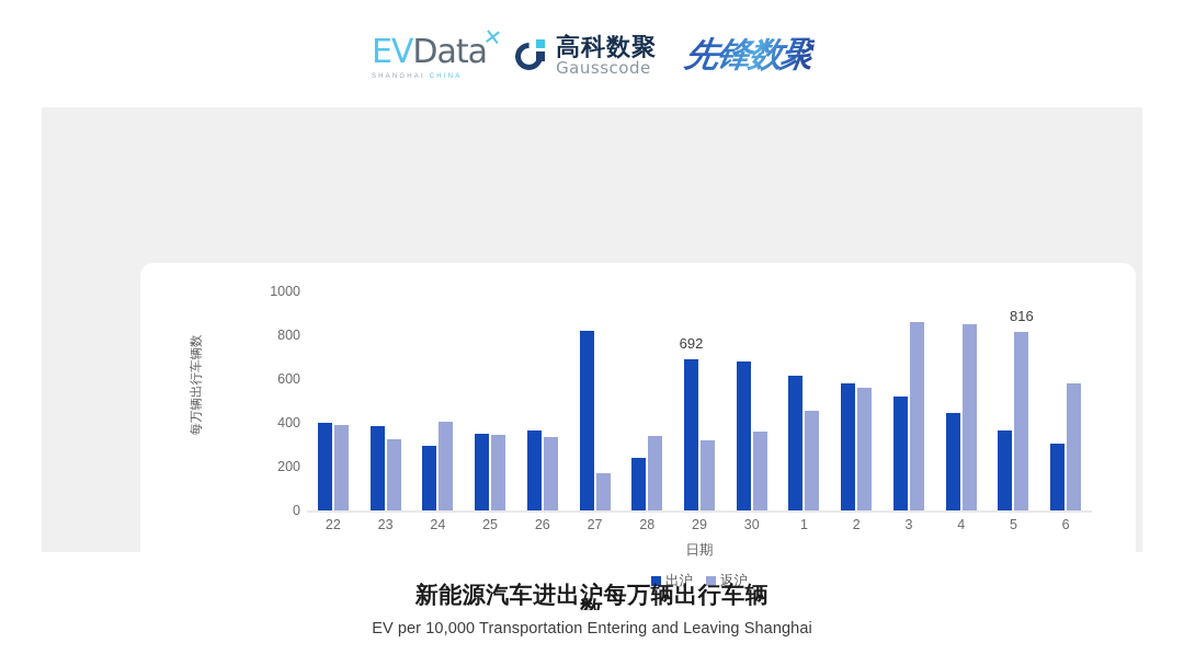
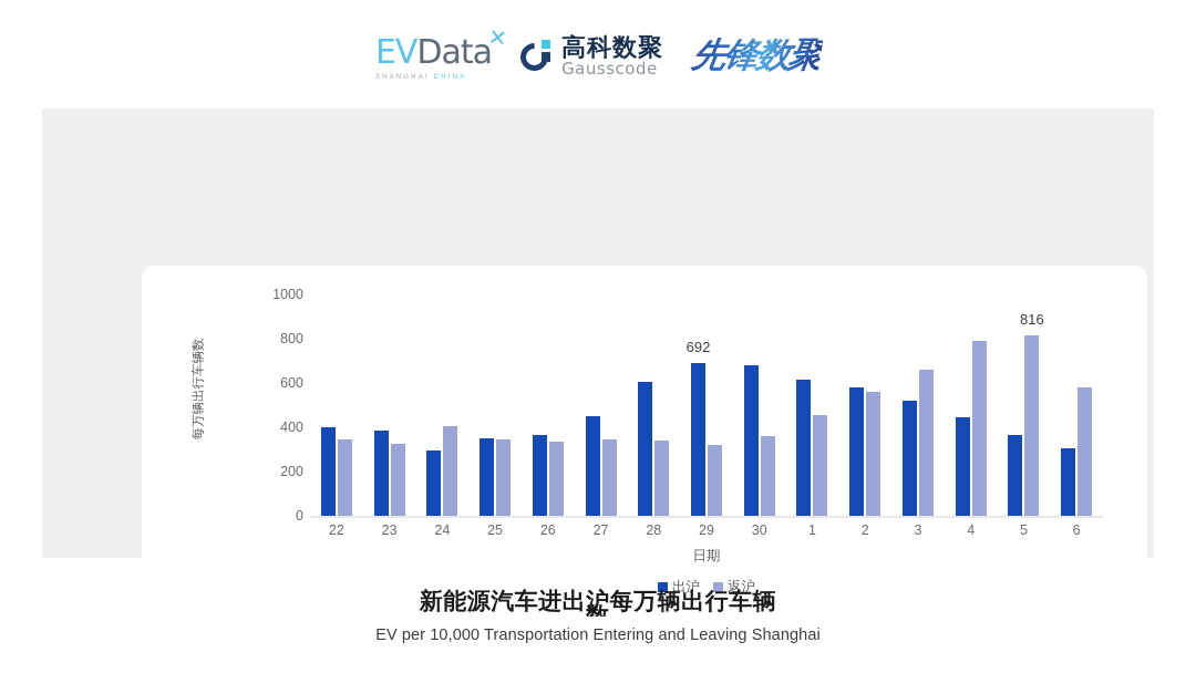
返沪/22: 390 -> 350
出沪/27: 820 -> 450
返沪/27: 170 -> 340
出沪/28: 240 -> 610
返沪/3: 860 -> 660
返沪/4: 850 -> 790
